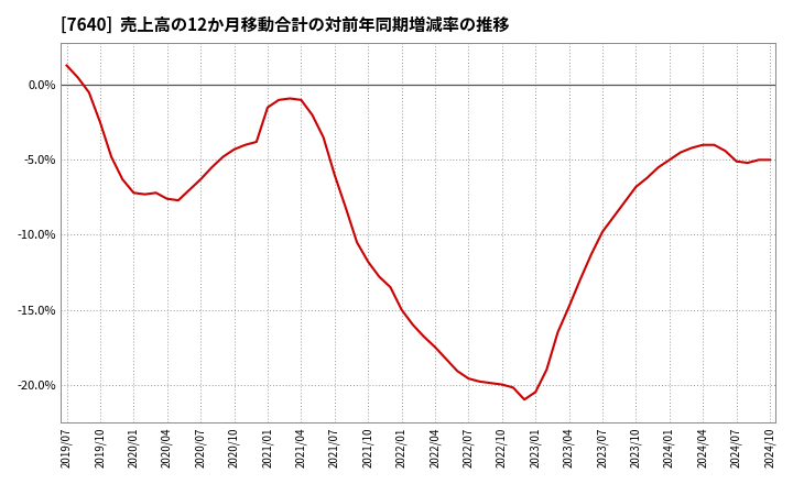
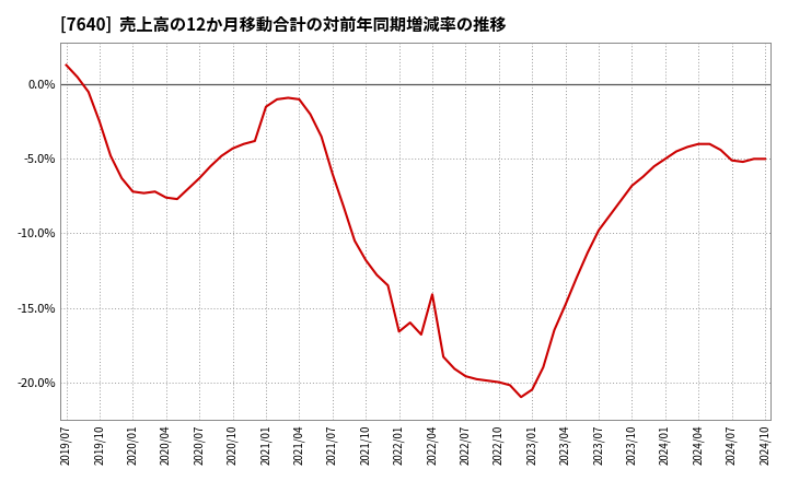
2022/01: -15.0% -> -16.6%
2022/04: -17.5% -> -14.1%
